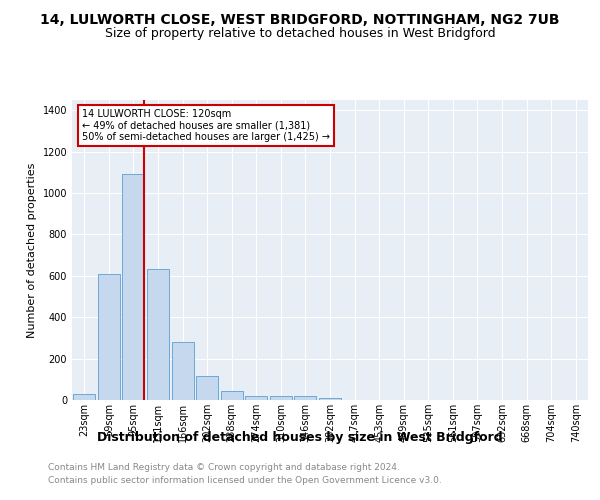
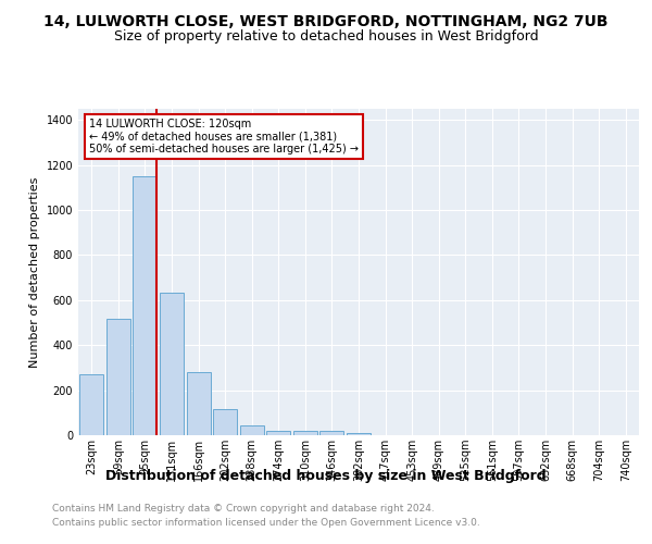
23sqm: 30 -> 270
59sqm: 610 -> 515
95sqm: 1090 -> 1150
